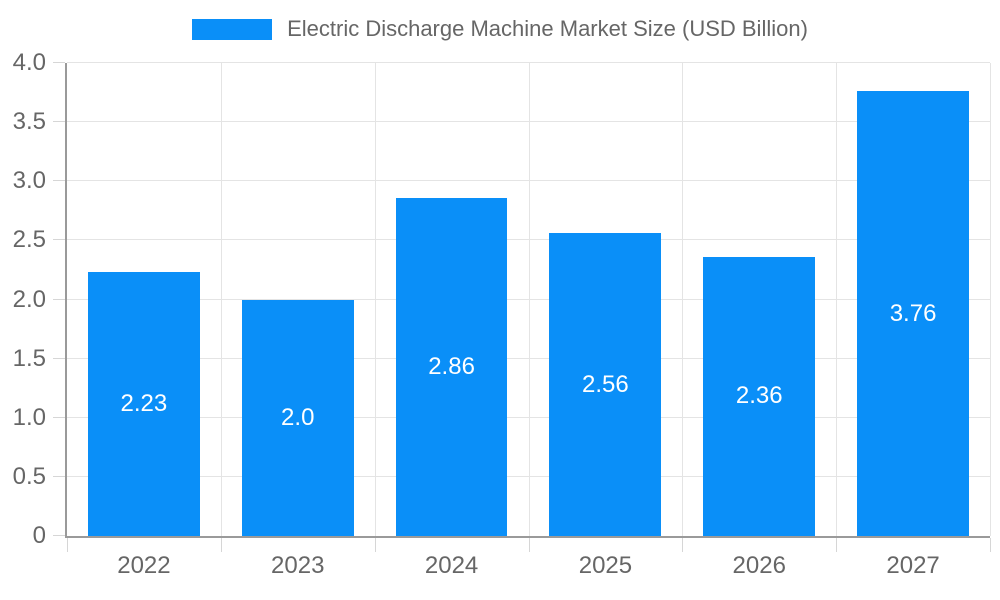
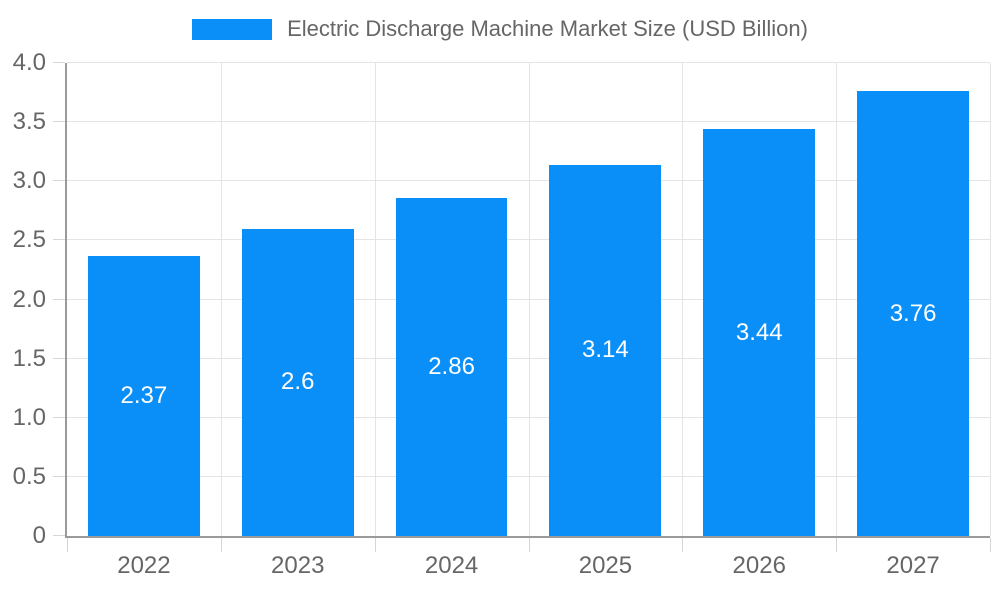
2022: 2.23 -> 2.37
2023: 2.0 -> 2.6
2025: 2.56 -> 3.14
2026: 2.36 -> 3.44
